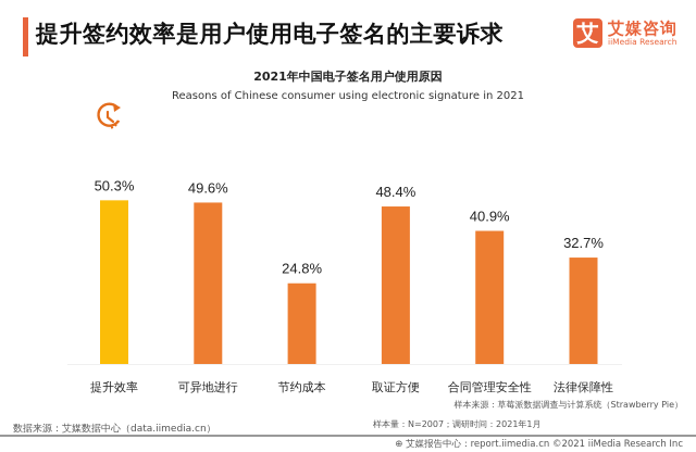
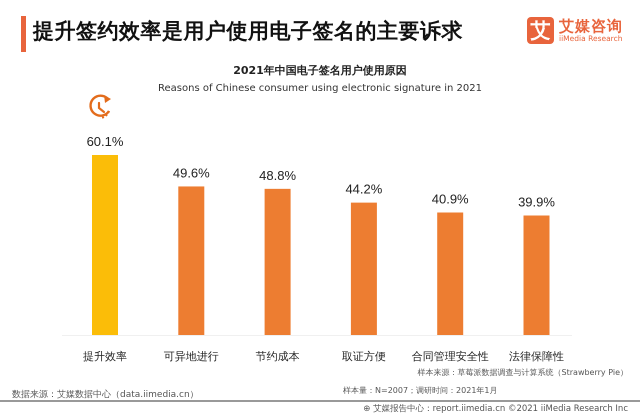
提升效率: 50.3% -> 60.1%
节约成本: 24.8% -> 48.8%
取证方便: 48.4% -> 44.2%
法律保障性: 32.7% -> 39.9%
